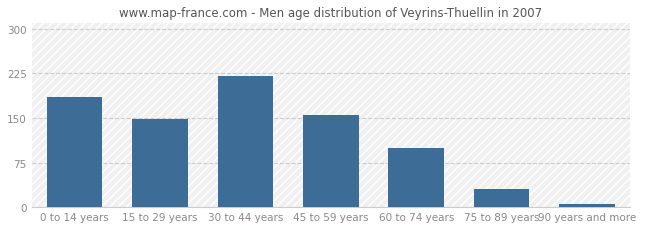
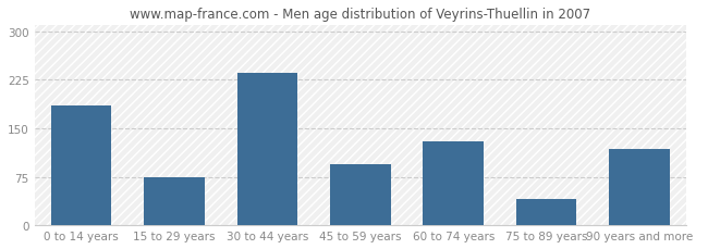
15 to 29 years: 148 -> 74
30 to 44 years: 220 -> 236
45 to 59 years: 155 -> 94
60 to 74 years: 100 -> 130
75 to 89 years: 30 -> 40
90 years and more: 5 -> 118
